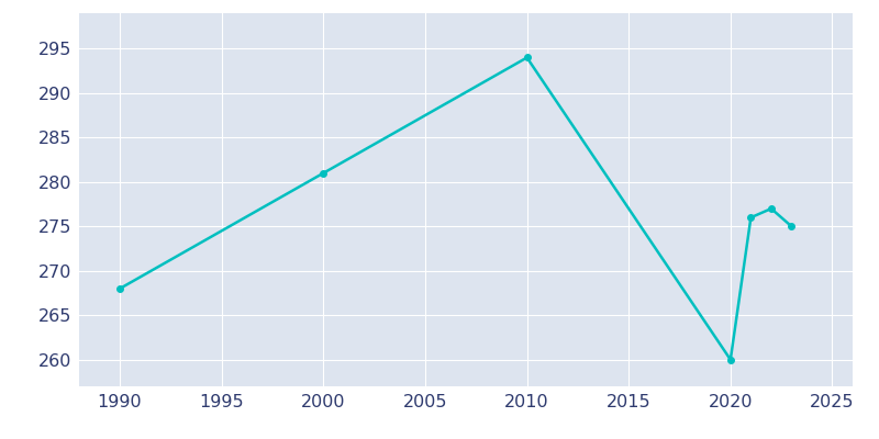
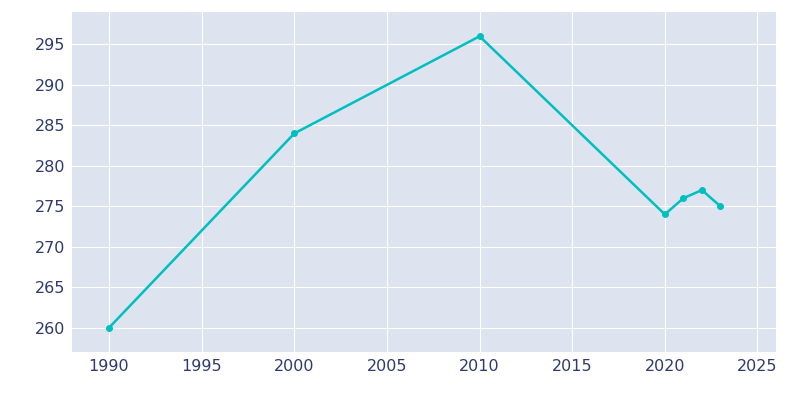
1990: 268 -> 260
2000: 281 -> 284
2010: 294 -> 296
2020: 260 -> 274
